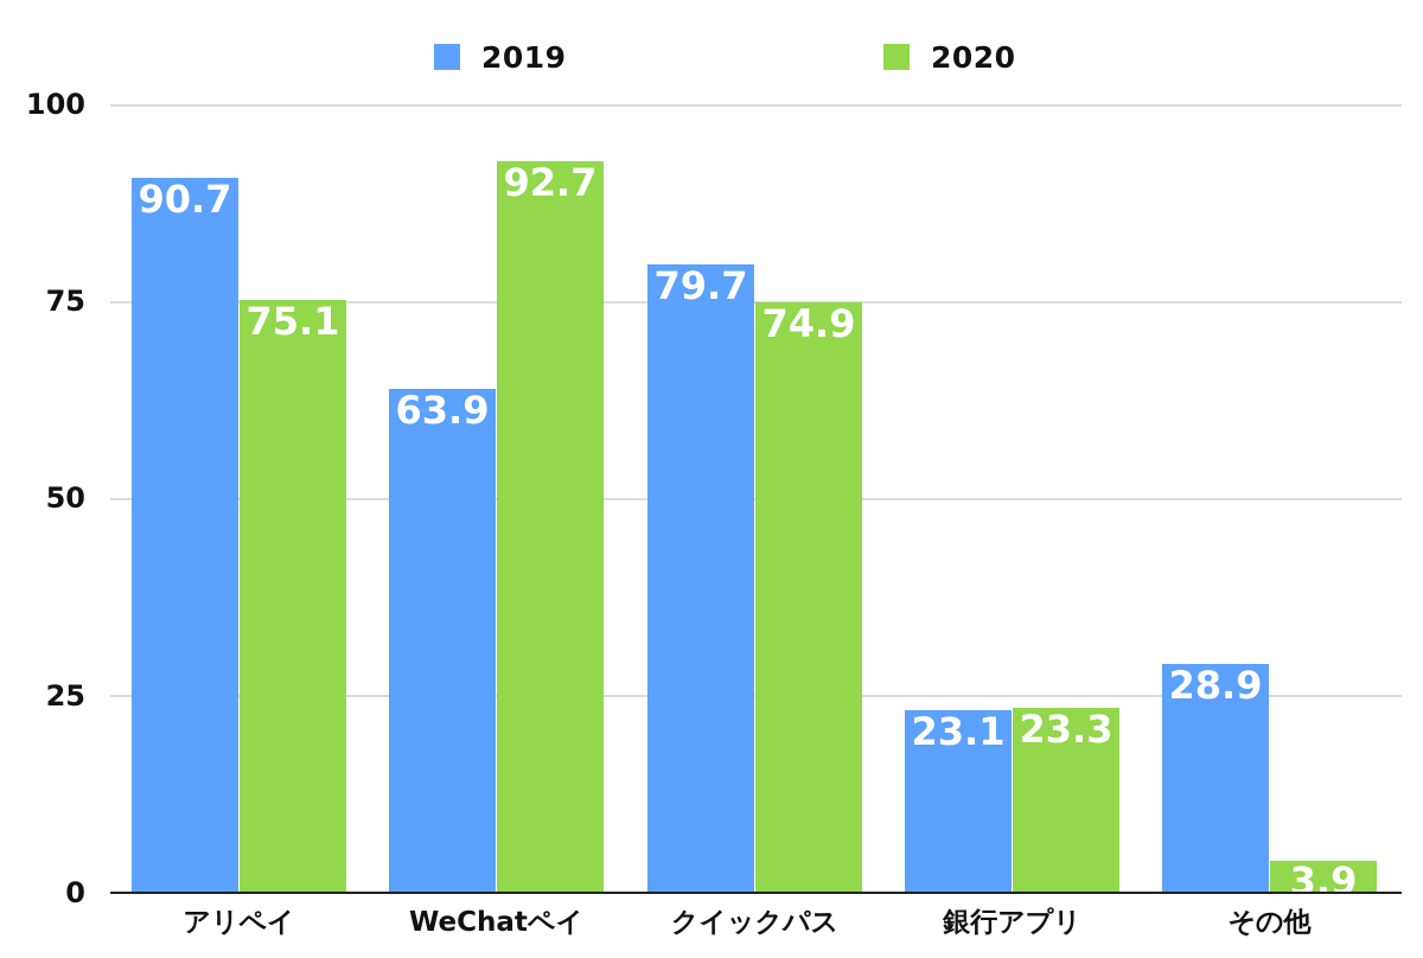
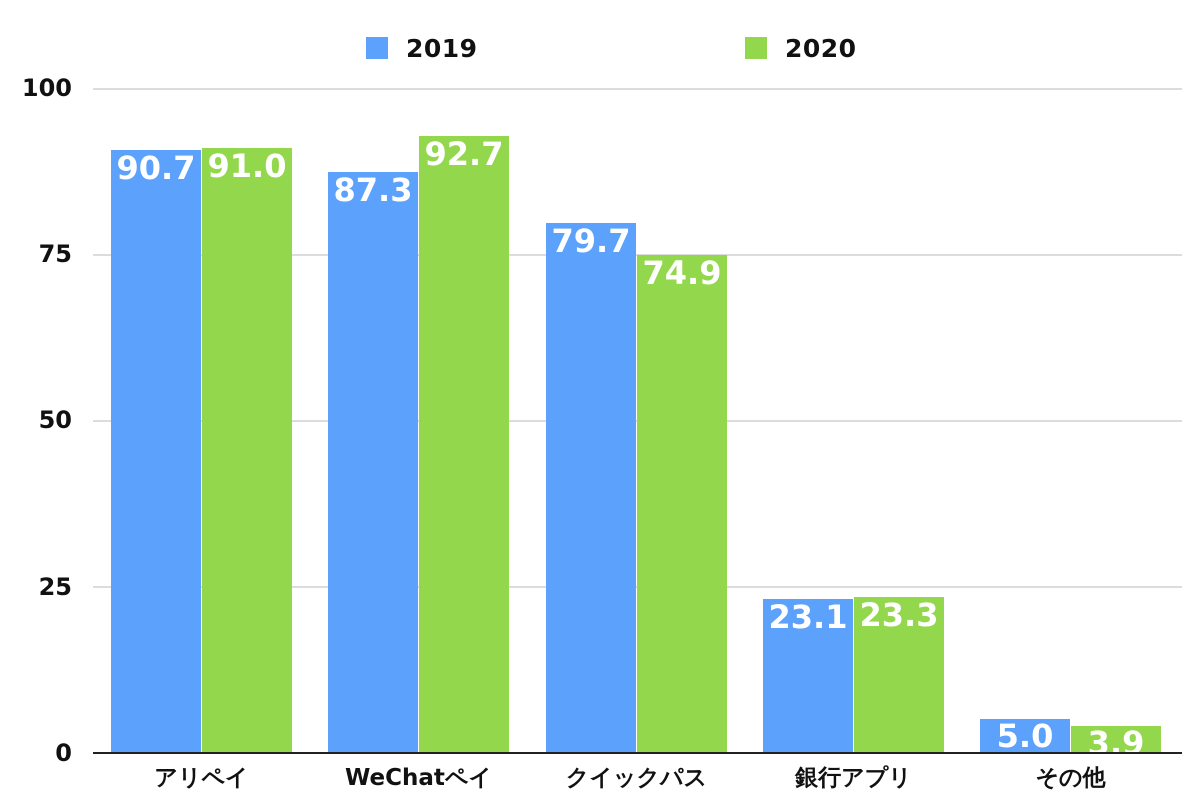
2020/アリペイ: 75.1 -> 91.0
2019/WeChatペイ: 63.9 -> 87.3
2019/その他: 28.9 -> 5.0
